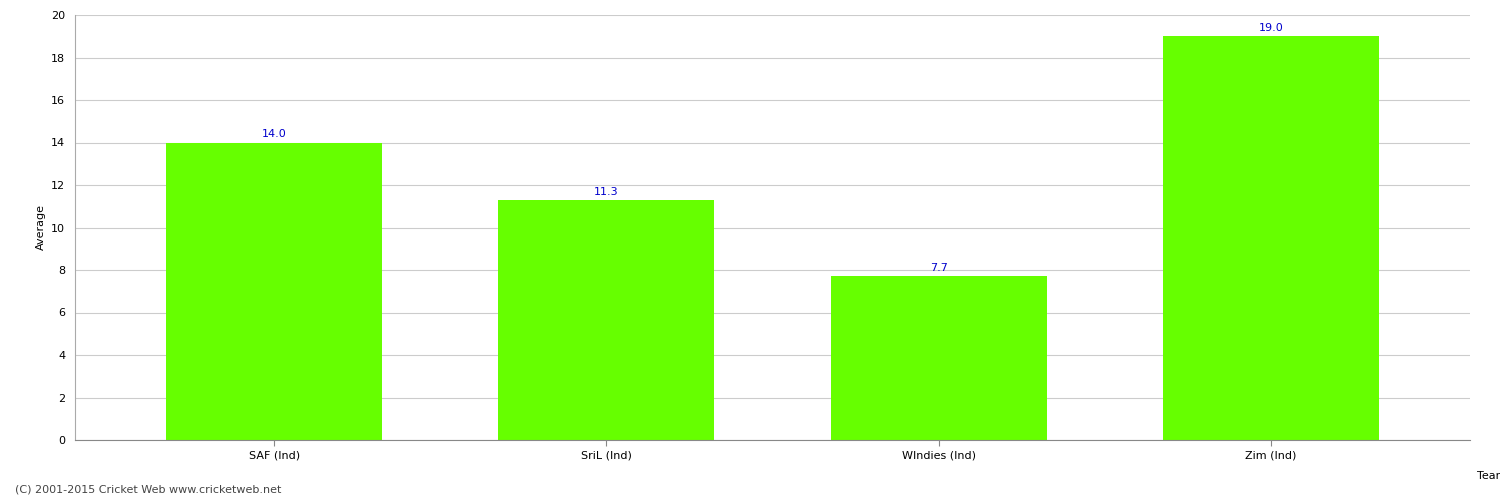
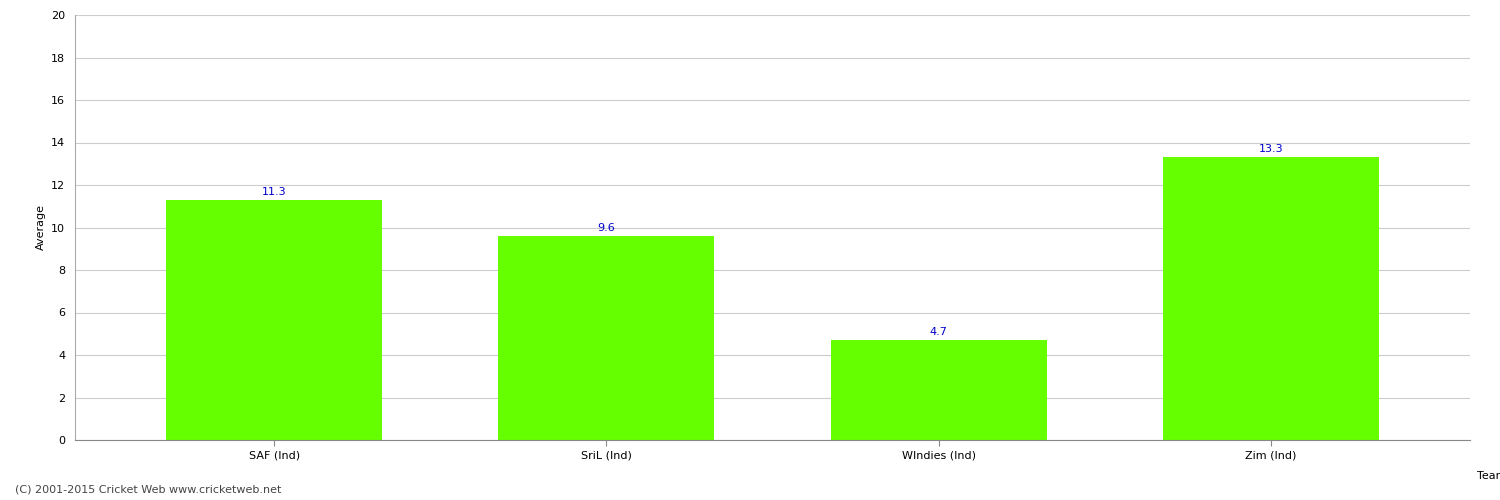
SAF (Ind): 14.0 -> 11.3
SriL (Ind): 11.3 -> 9.6
WIndies (Ind): 7.7 -> 4.7
Zim (Ind): 19.0 -> 13.3
